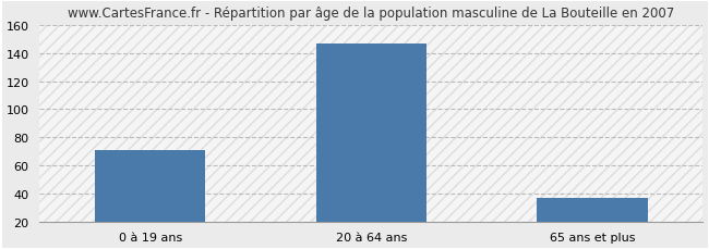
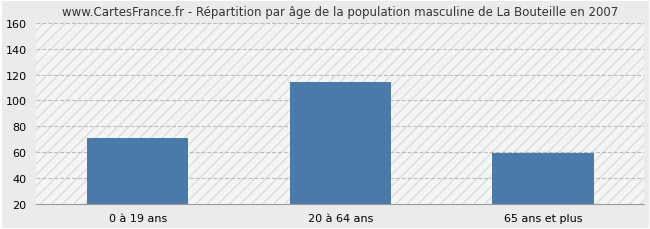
20 à 64 ans: 147 -> 114
65 ans et plus: 37 -> 59
